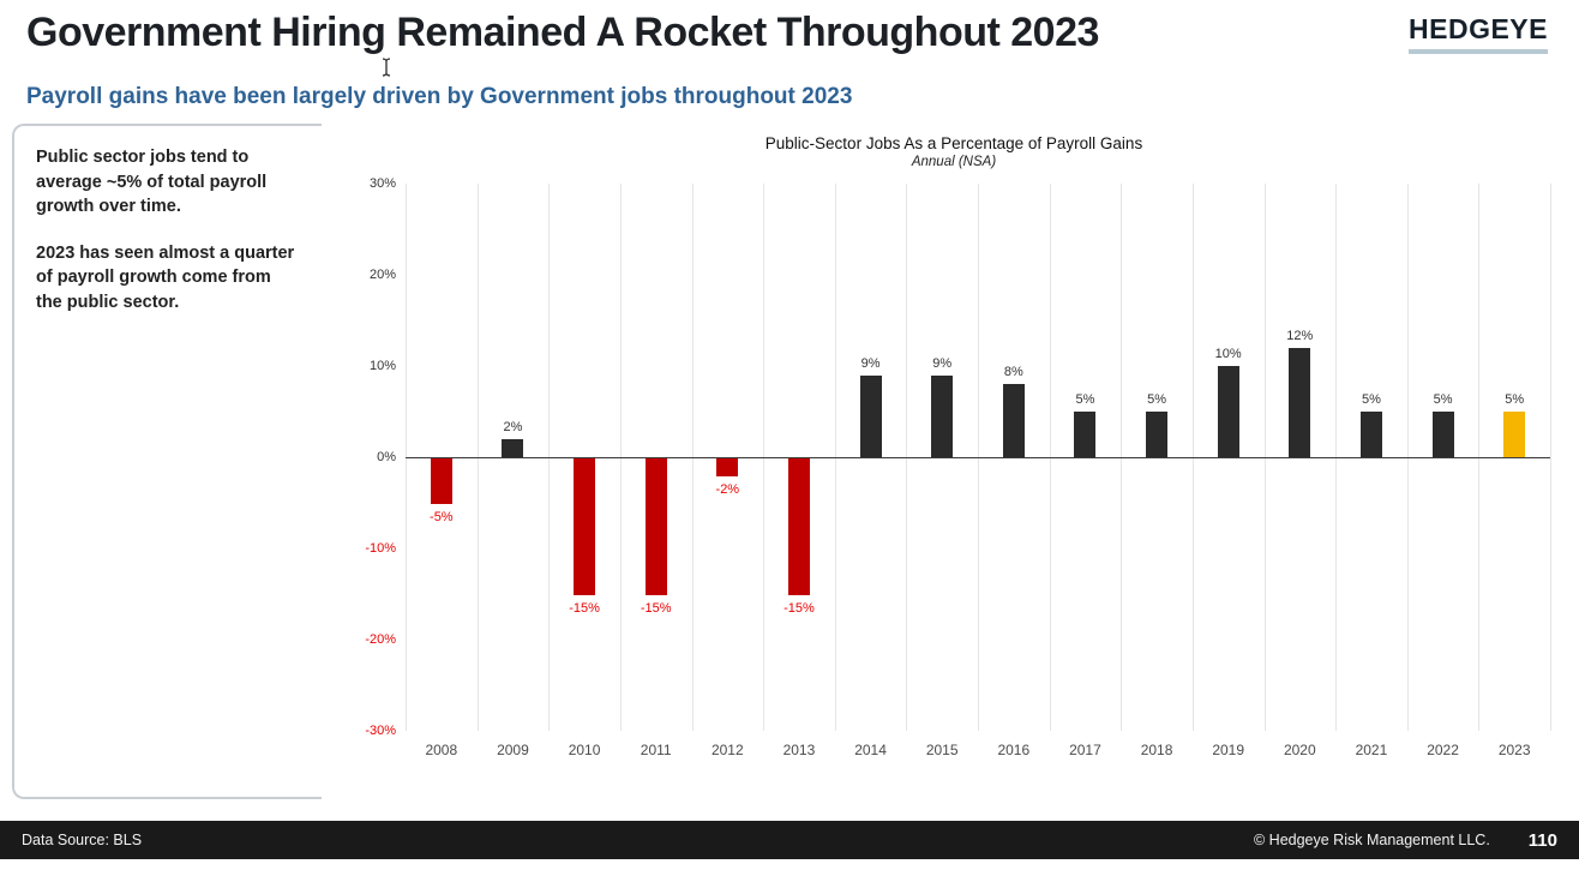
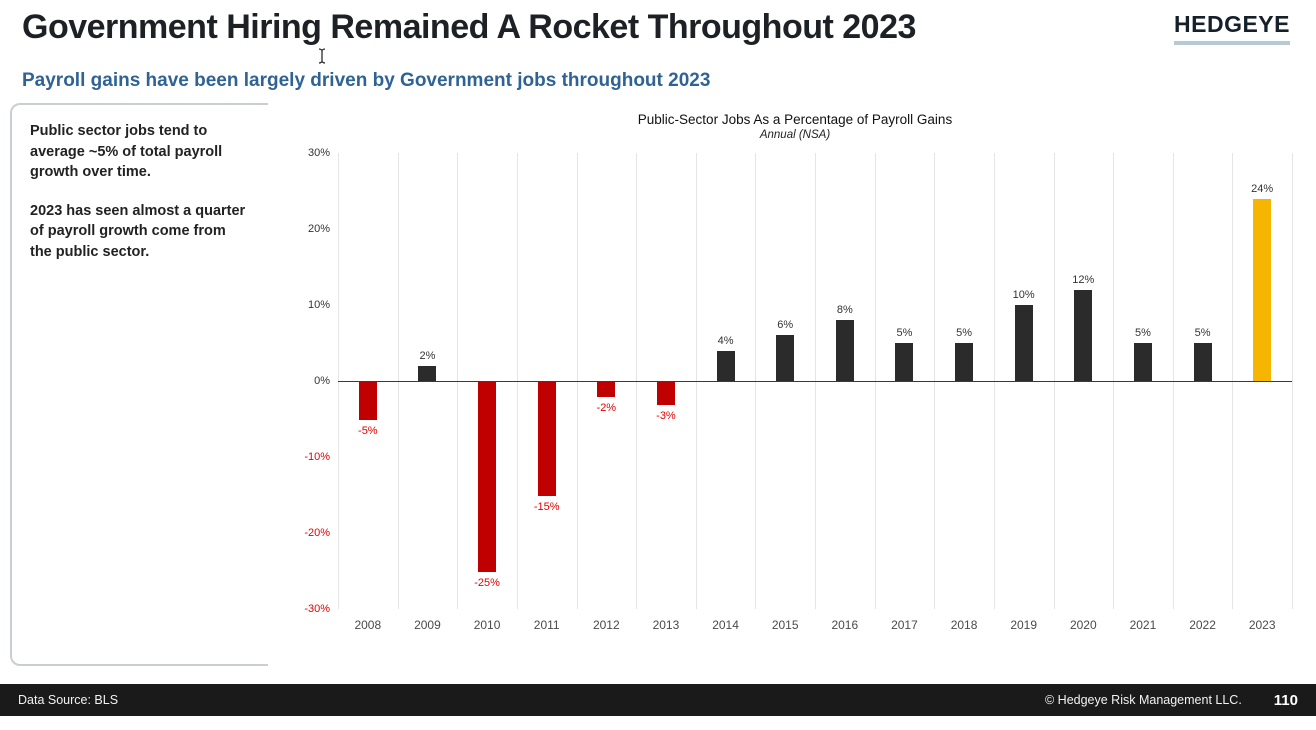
2010: -15% -> -25%
2013: -15% -> -3%
2014: 9% -> 4%
2015: 9% -> 6%
2023: 5% -> 24%
